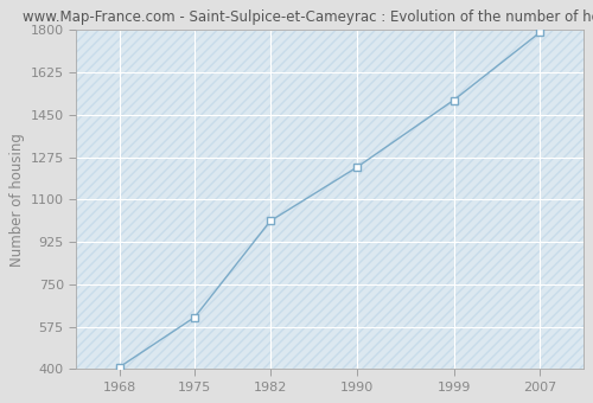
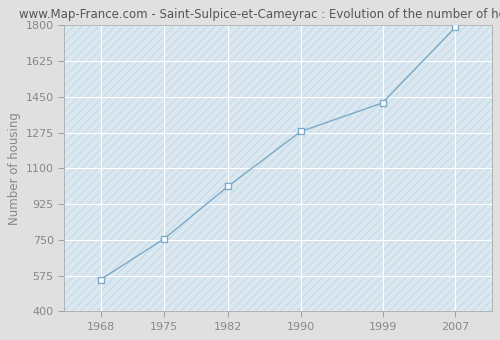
1968: 407 -> 555
1975: 614 -> 755
1990: 1232 -> 1280
1999: 1510 -> 1420
